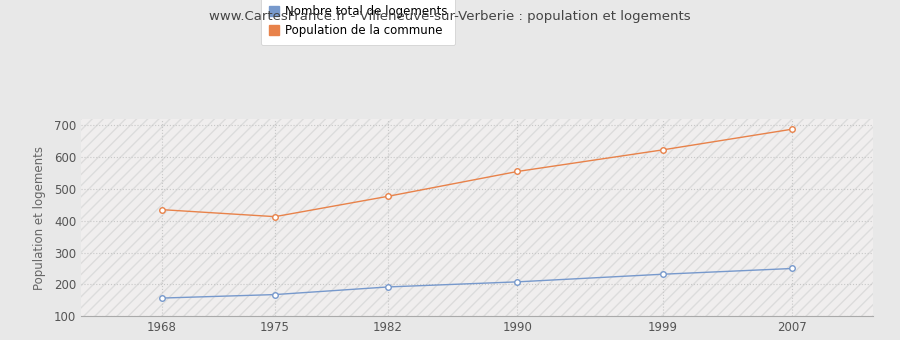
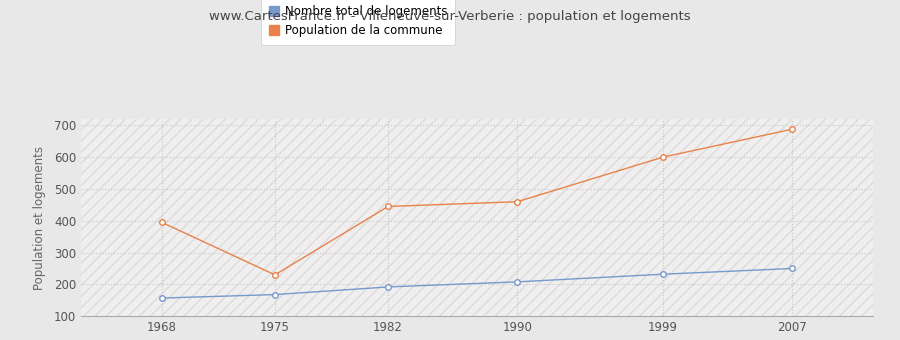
Population de la commune/1968: 435 -> 395
Population de la commune/1975: 413 -> 230
Population de la commune/1982: 477 -> 445
Population de la commune/1990: 555 -> 460
Population de la commune/1999: 623 -> 600
